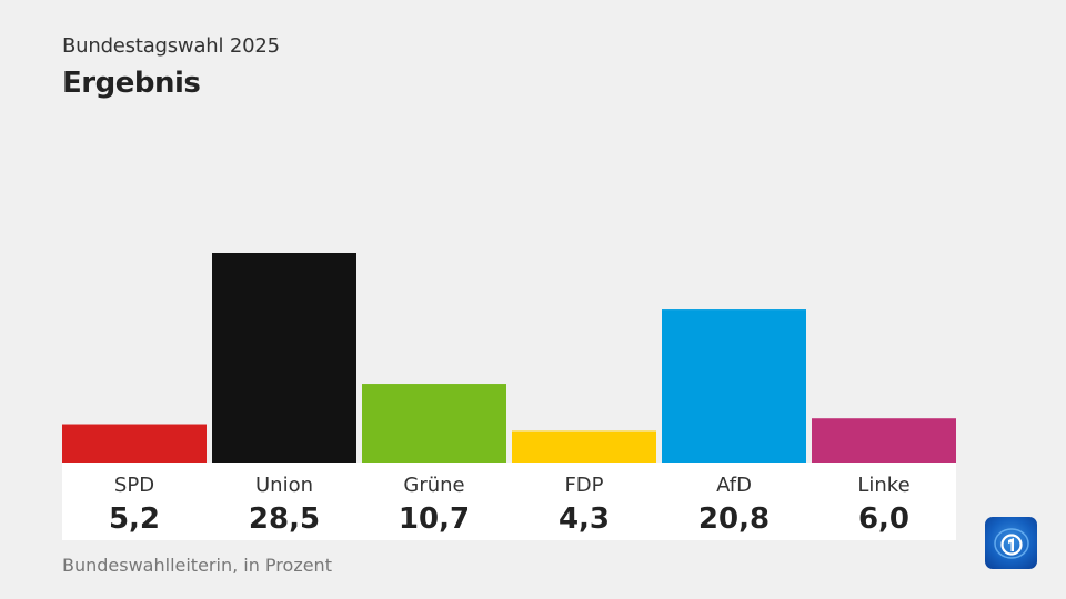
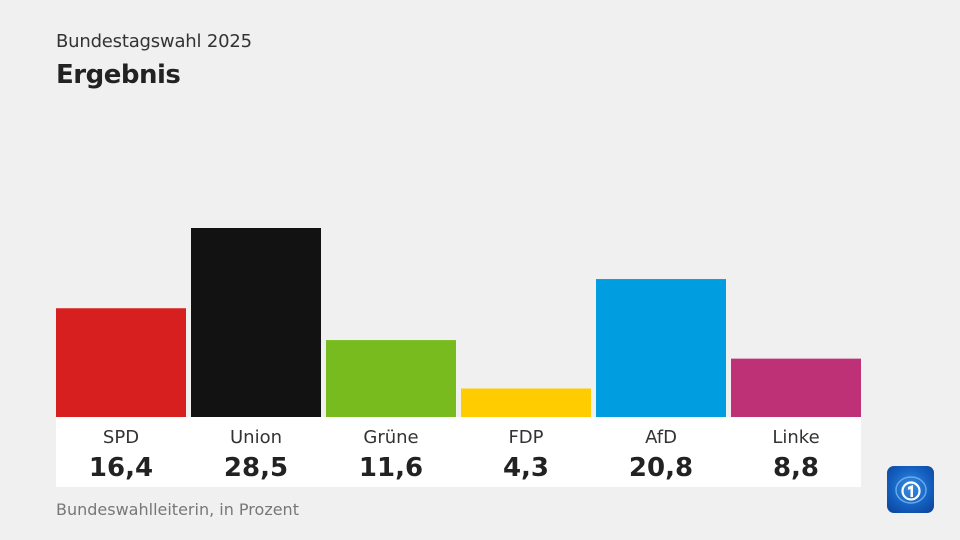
SPD: 5,2 -> 16,4
Grüne: 10,7 -> 11,6
Linke: 6,0 -> 8,8
